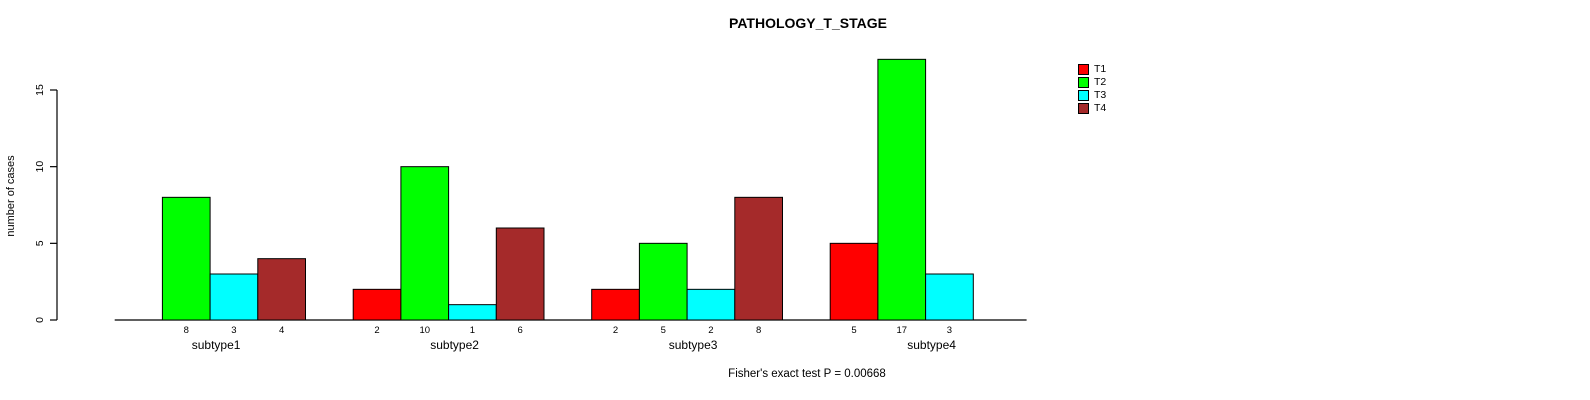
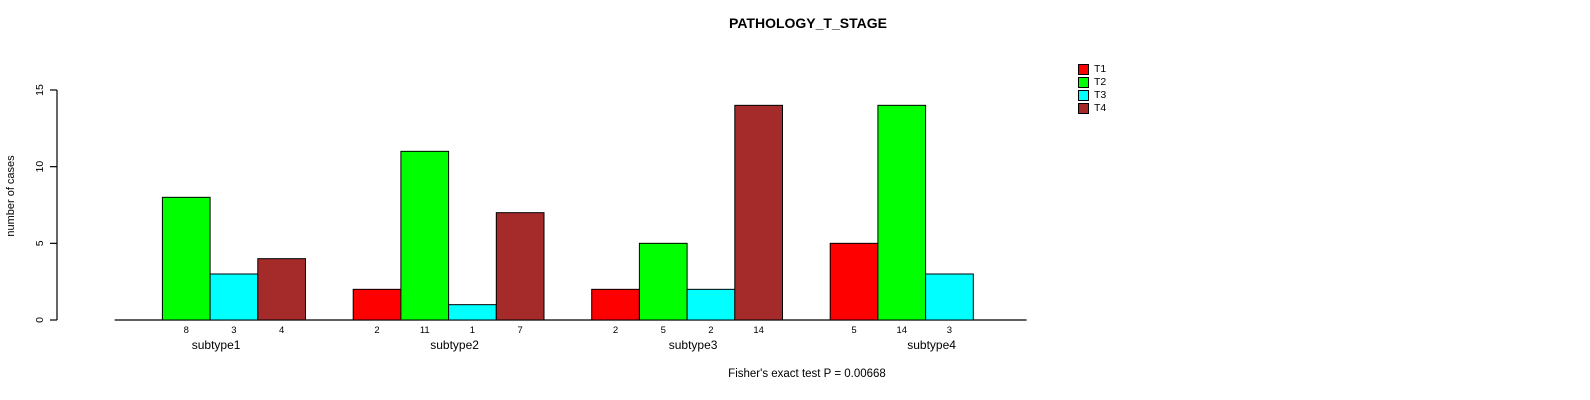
T2/subtype2: 10 -> 11
T4/subtype2: 6 -> 7
T4/subtype3: 8 -> 14
T2/subtype4: 17 -> 14
